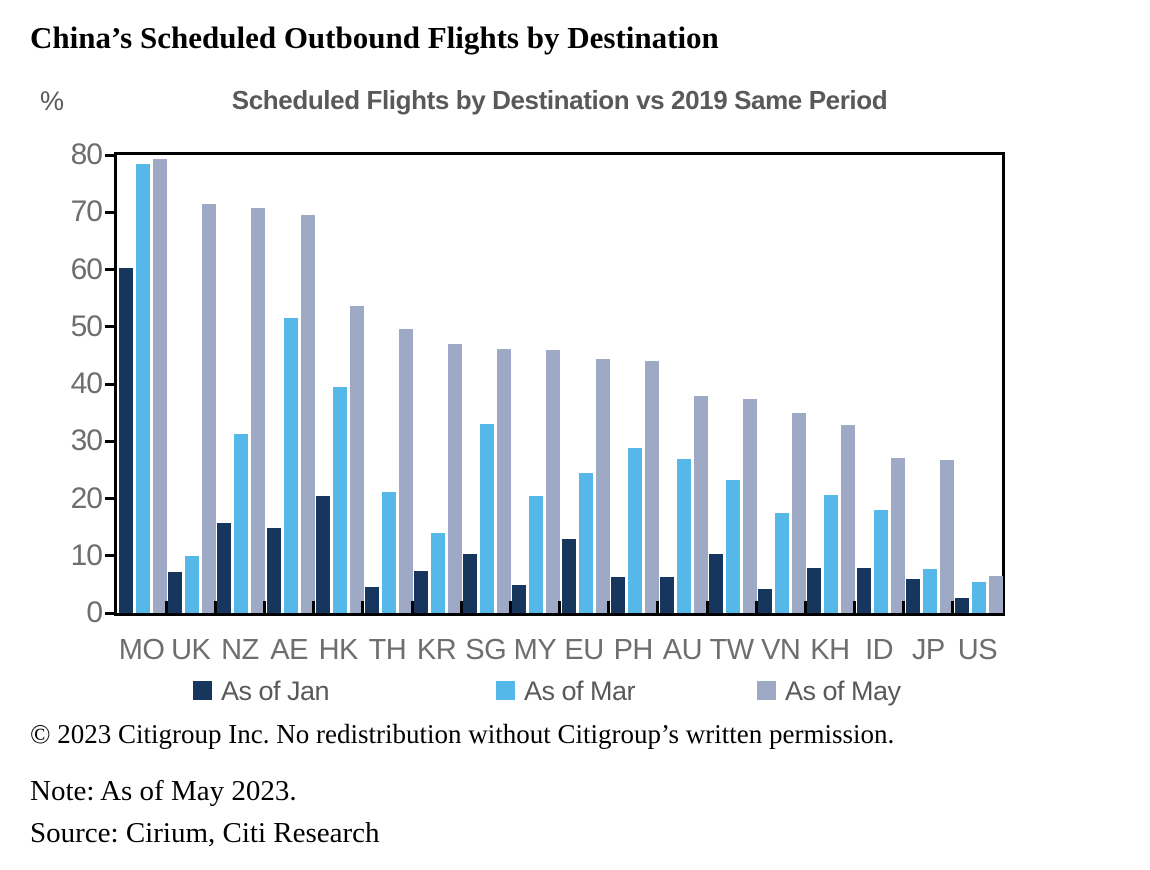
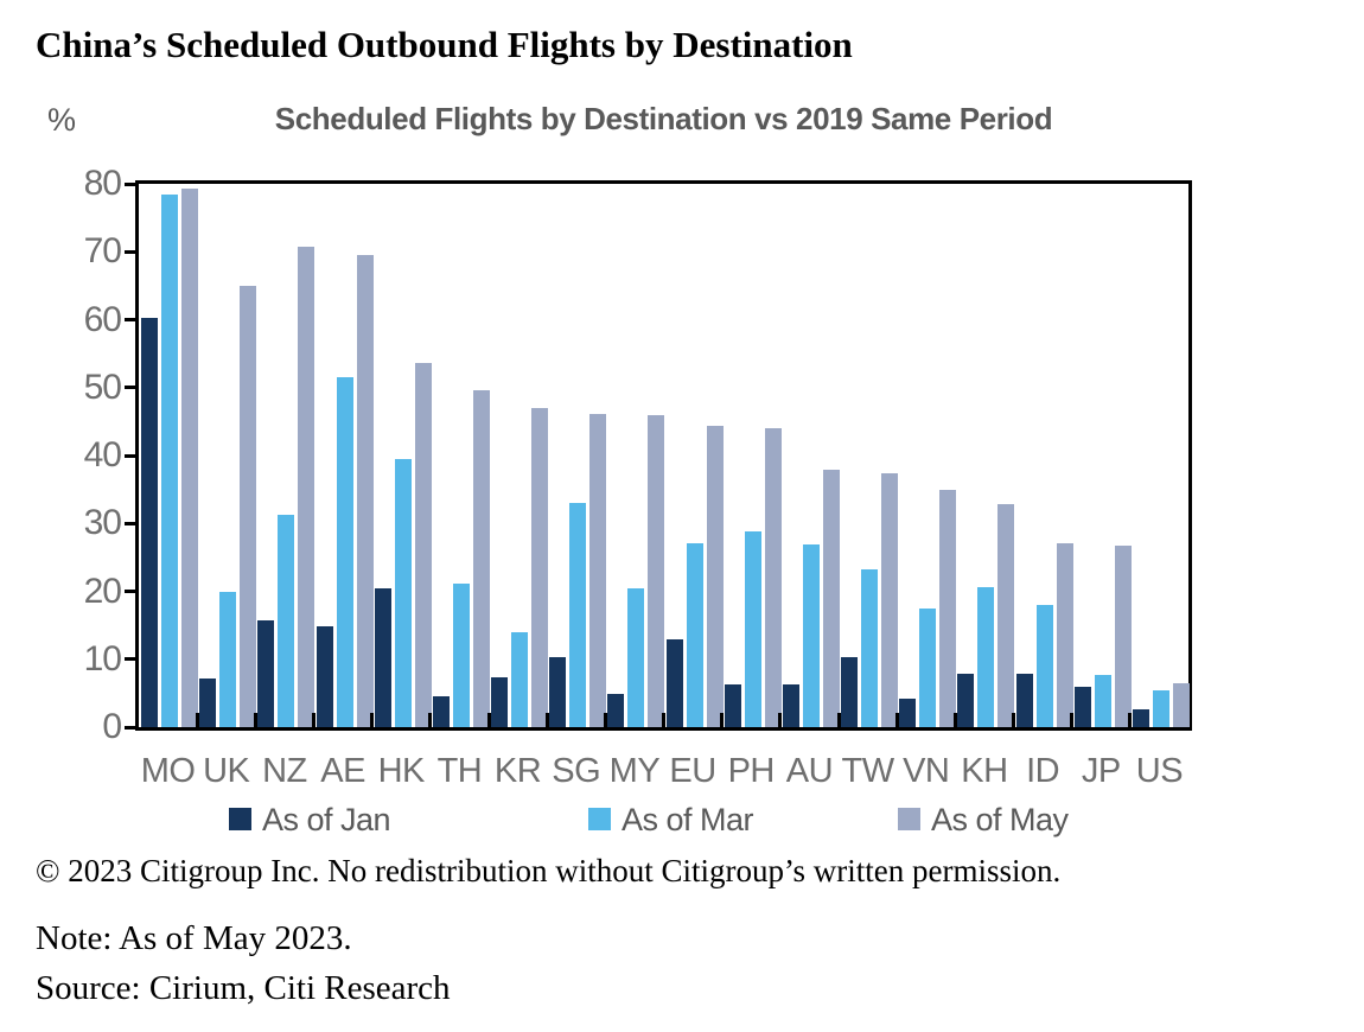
As of Mar/UK: 10 -> 20
As of May/UK: 71 -> 65
As of Mar/EU: 24 -> 27
